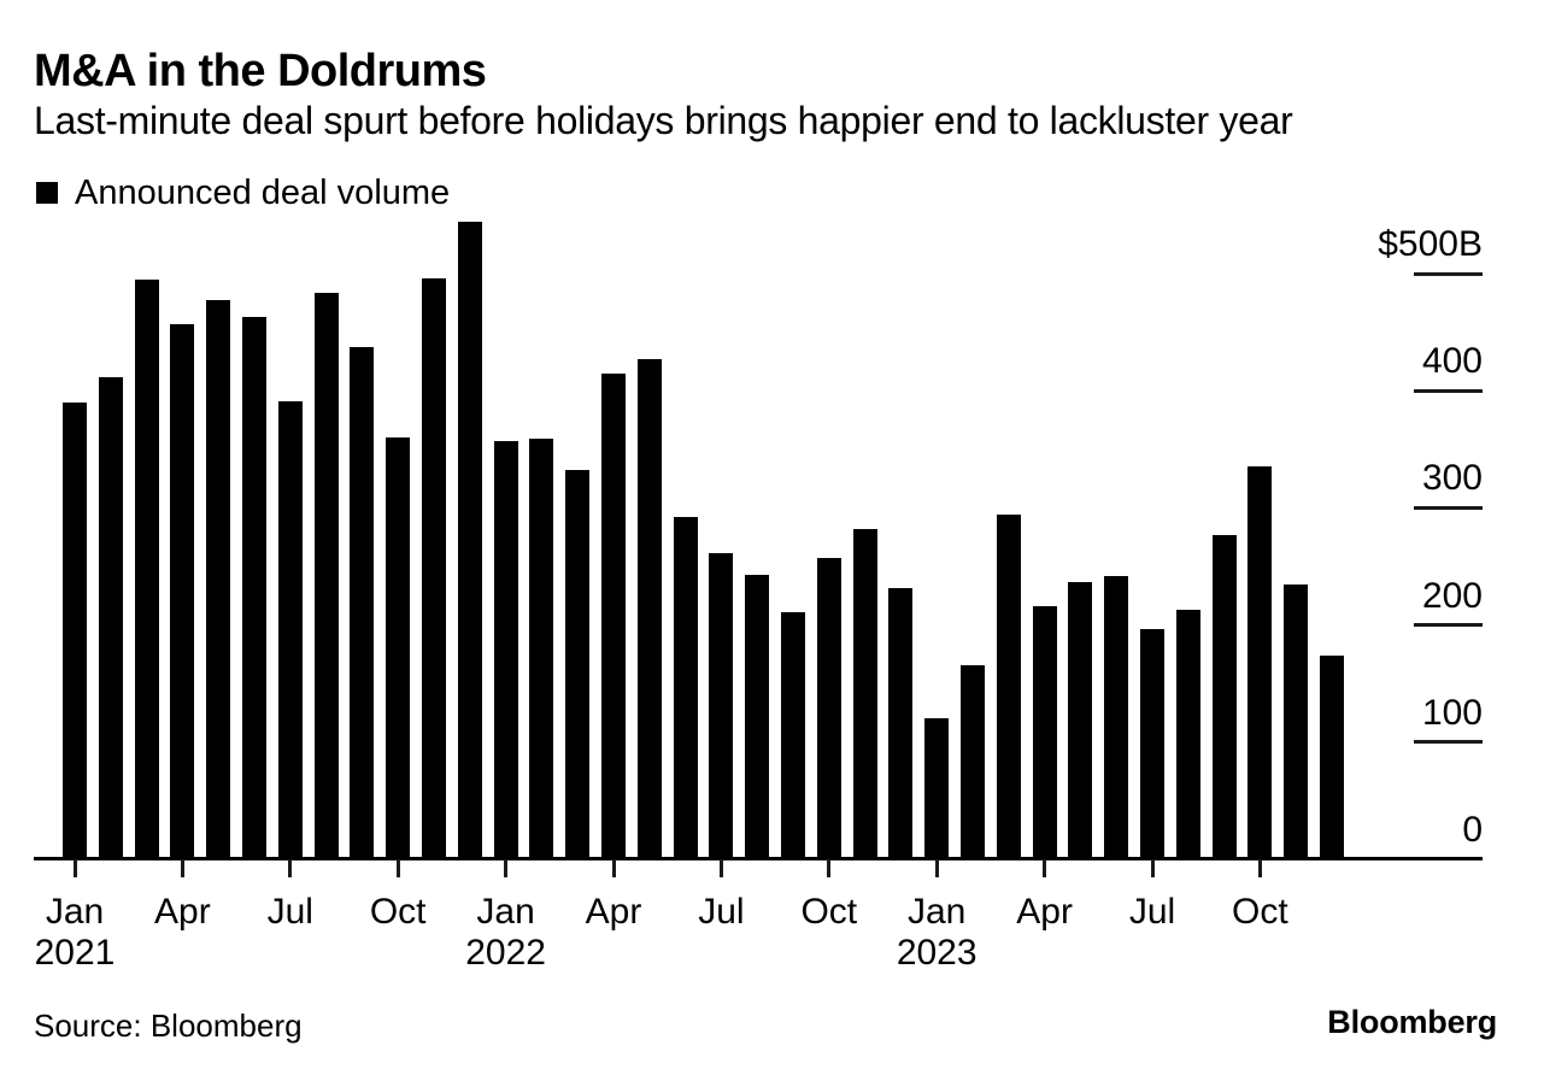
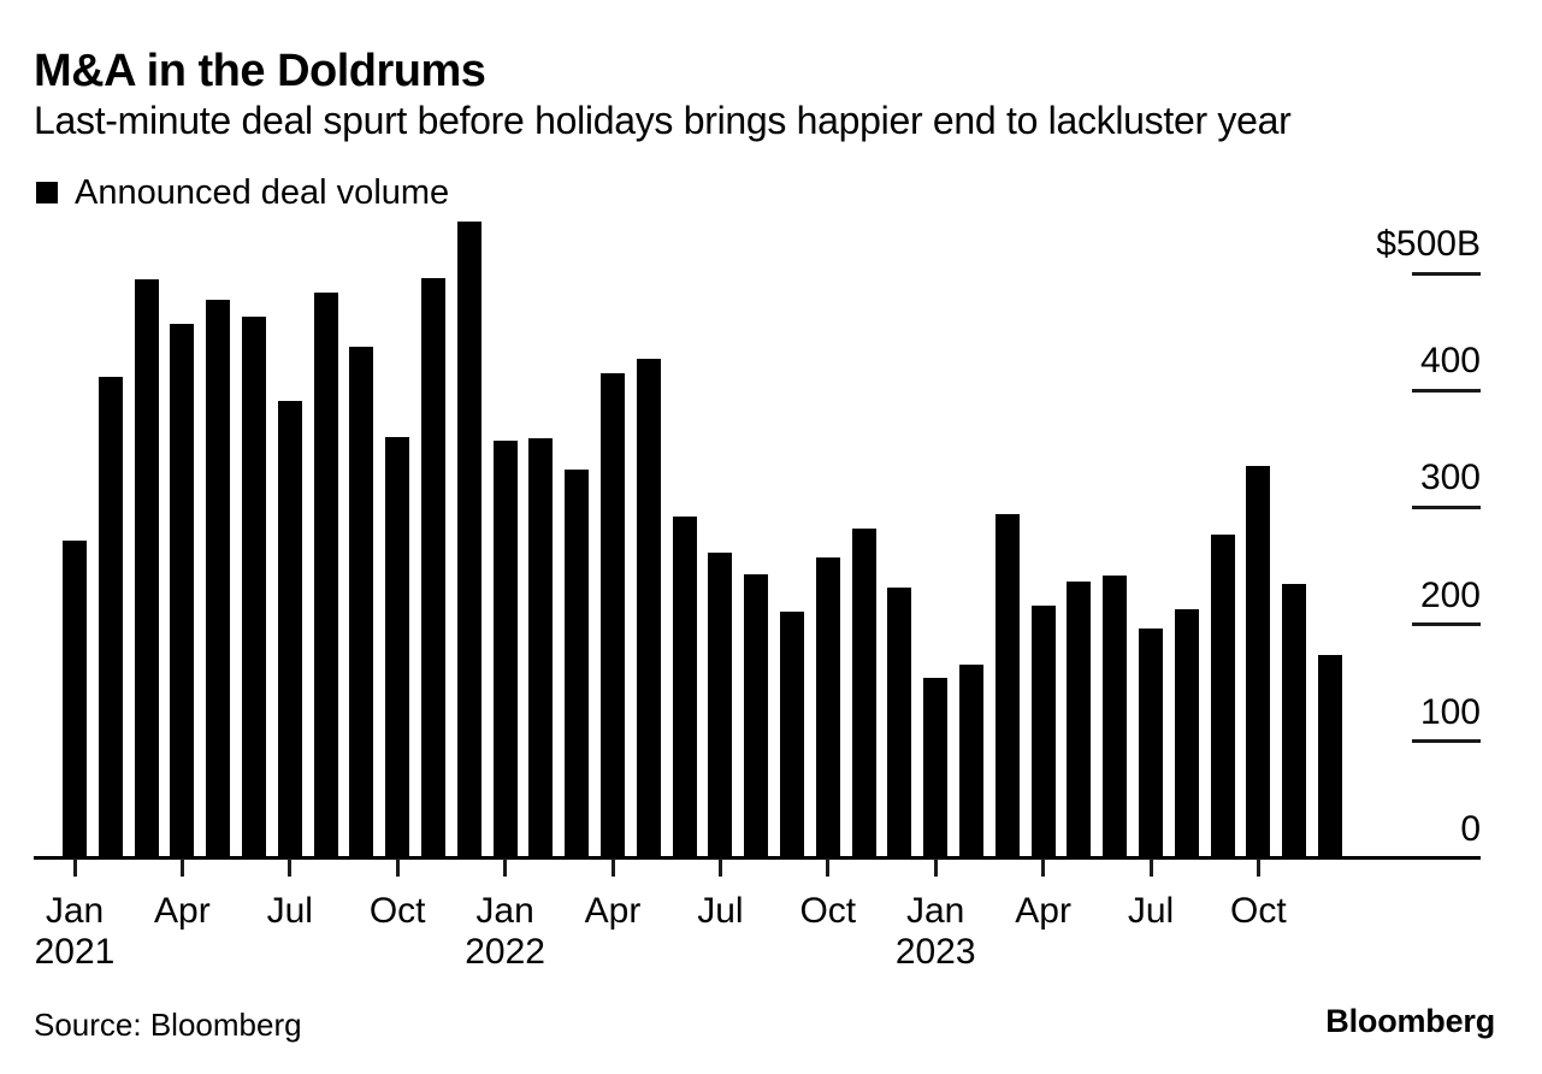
Jan 2021: $390B -> $270B
Jan 2023: $120B -> $150B
